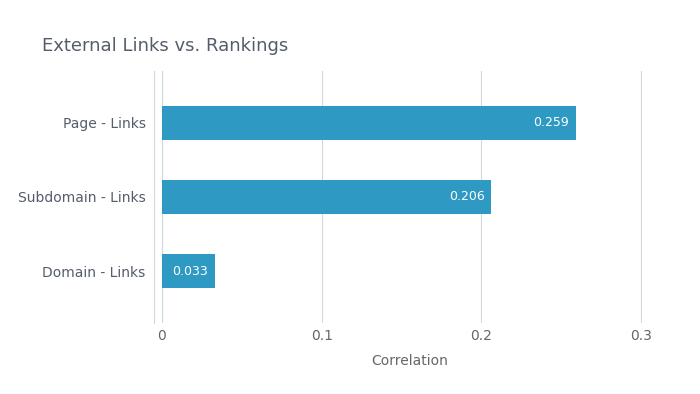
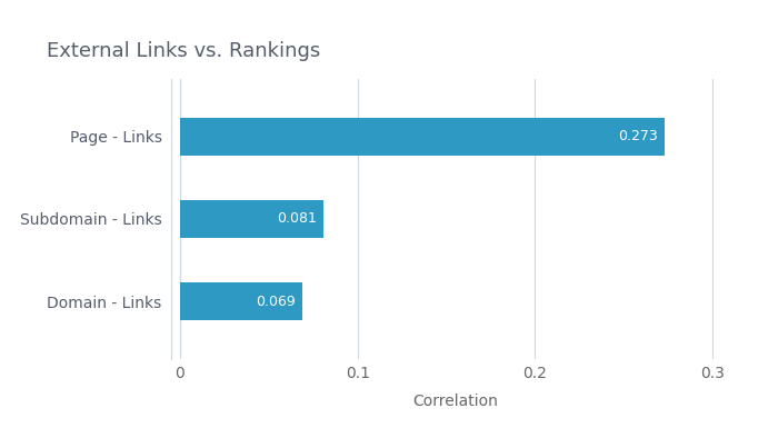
Page - Links: 0.259 -> 0.273
Subdomain - Links: 0.206 -> 0.081
Domain - Links: 0.033 -> 0.069
